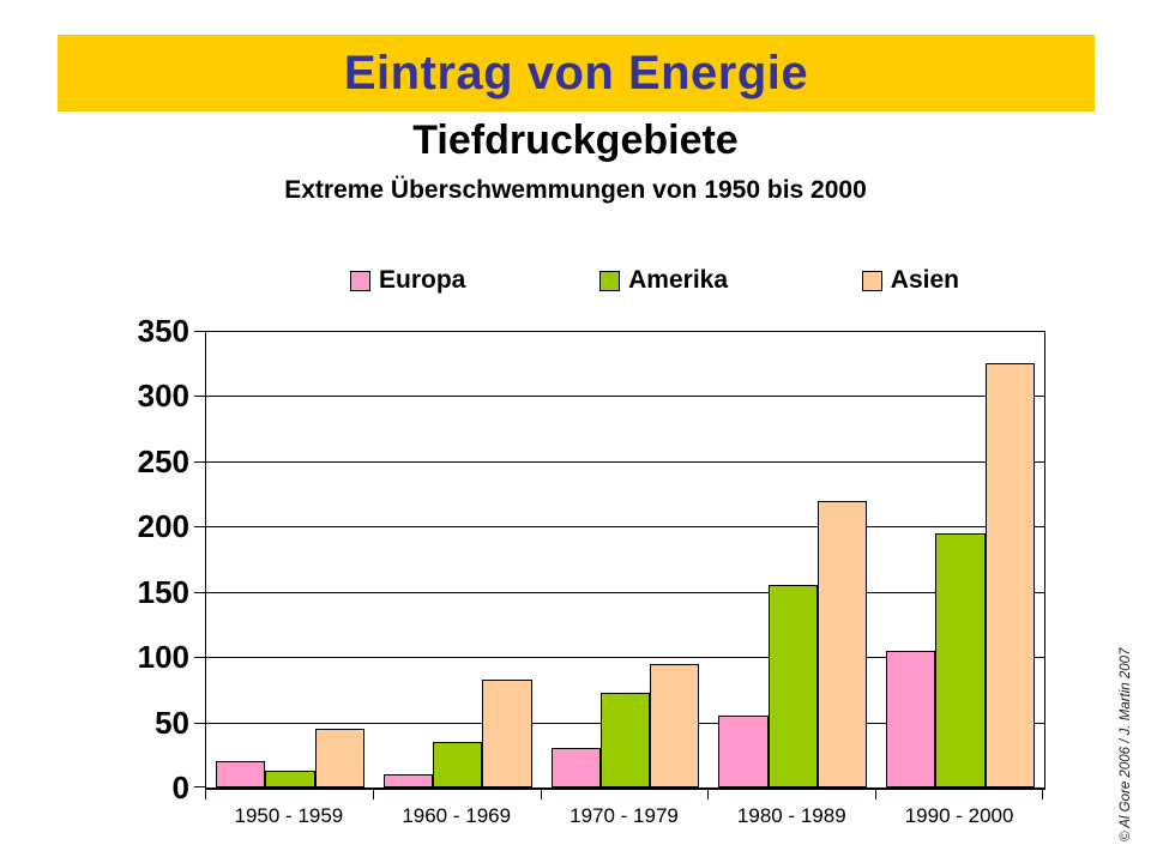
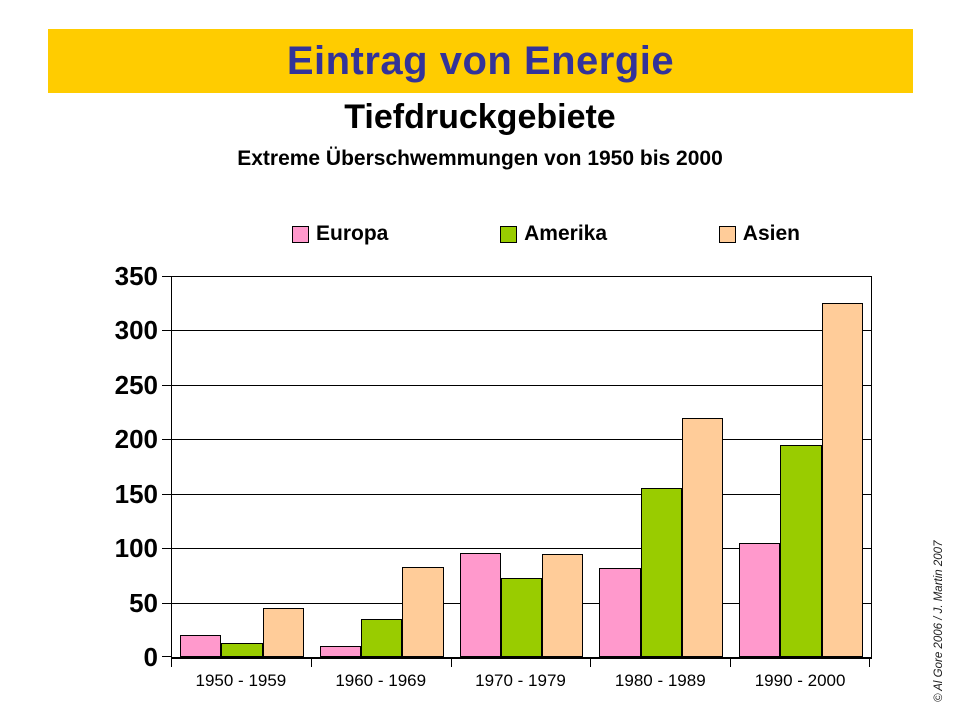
Europa/1970 - 1979: 30 -> 96
Europa/1980 - 1989: 55 -> 82
